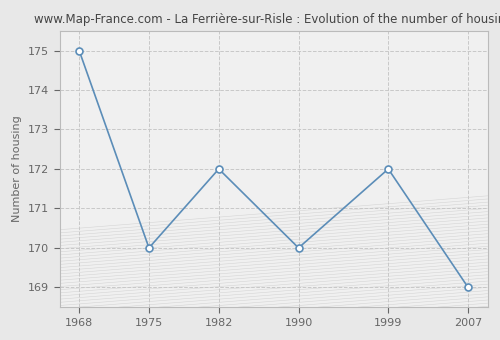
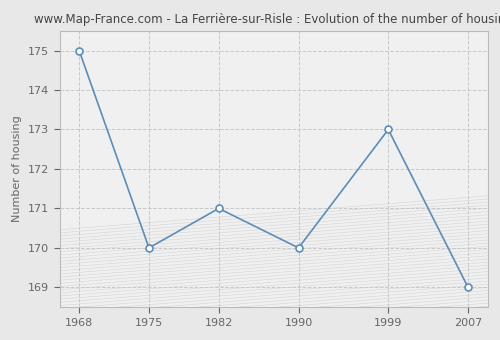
1982: 172 -> 171
1999: 172 -> 173
